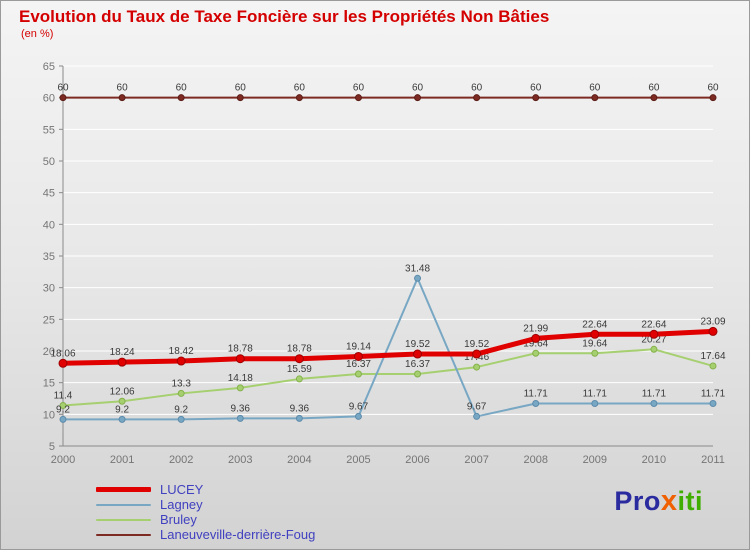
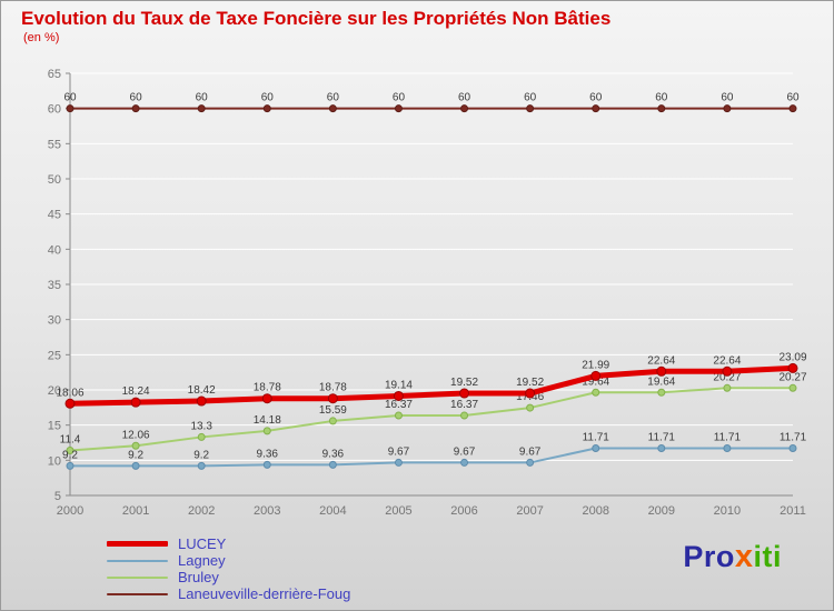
Lagney/2006: 31.48 -> 9.67
Bruley/2011: 17.64 -> 20.27
